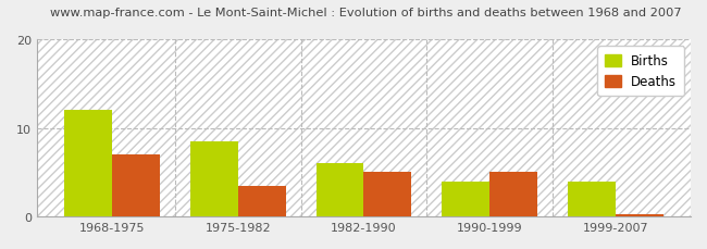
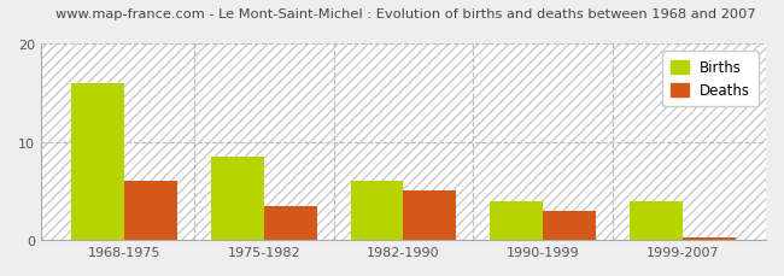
Births/1968-1975: 12.0 -> 16.0
Deaths/1968-1975: 7.0 -> 6.0
Deaths/1990-1999: 5.0 -> 3.0
